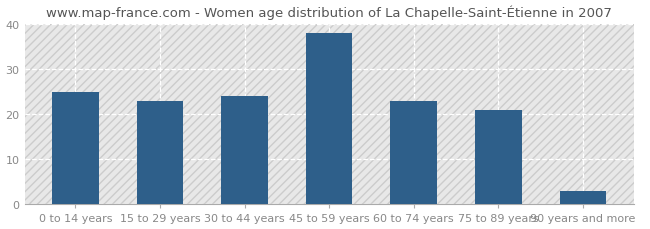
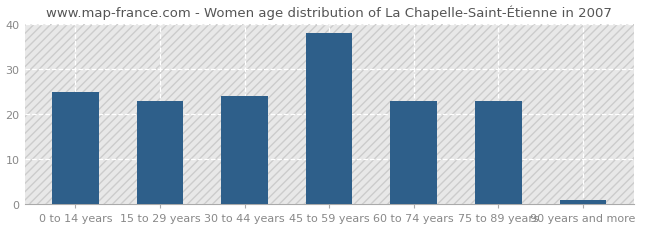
75 to 89 years: 21 -> 23
90 years and more: 3 -> 1
